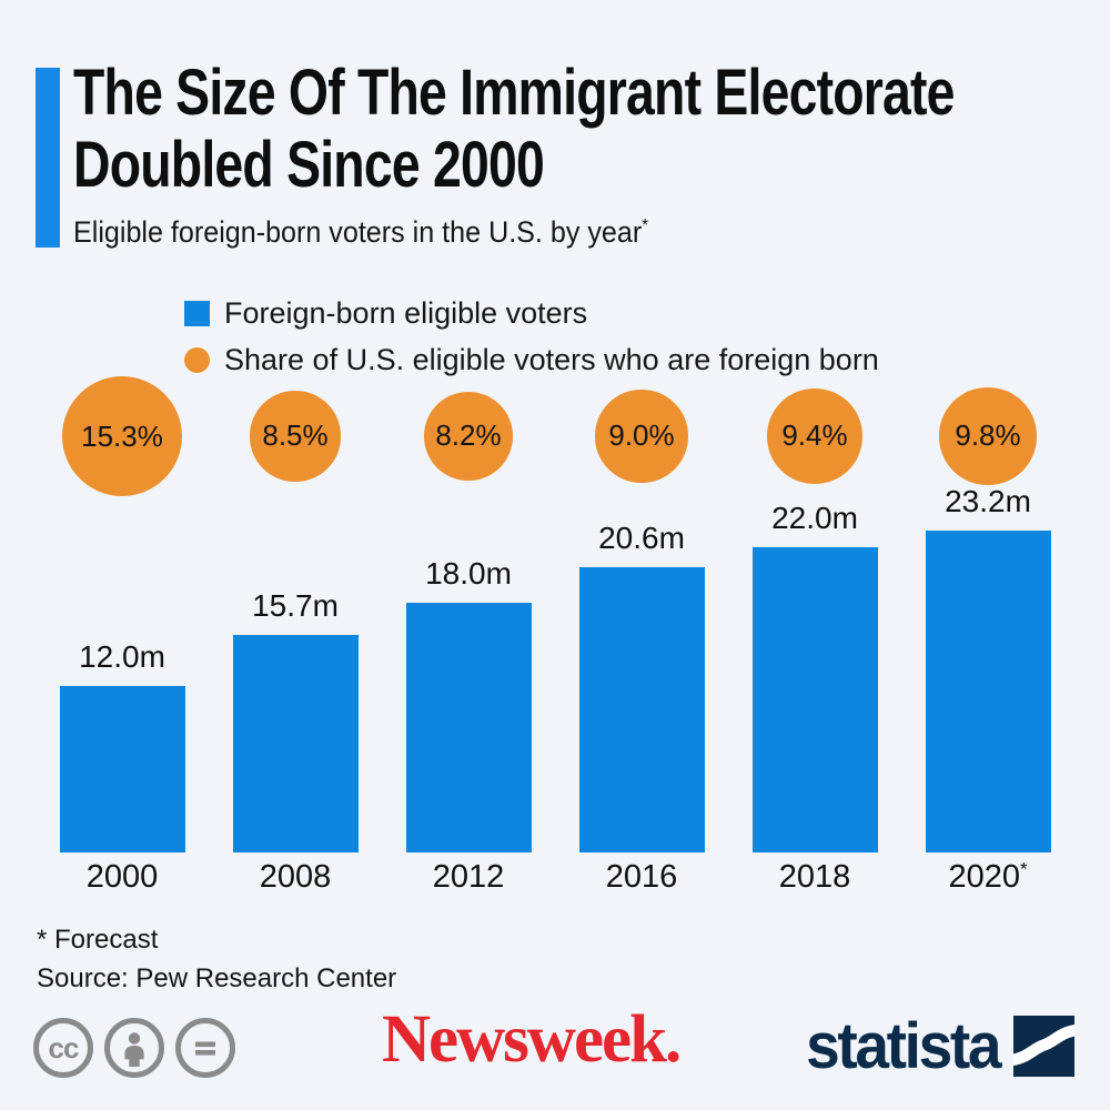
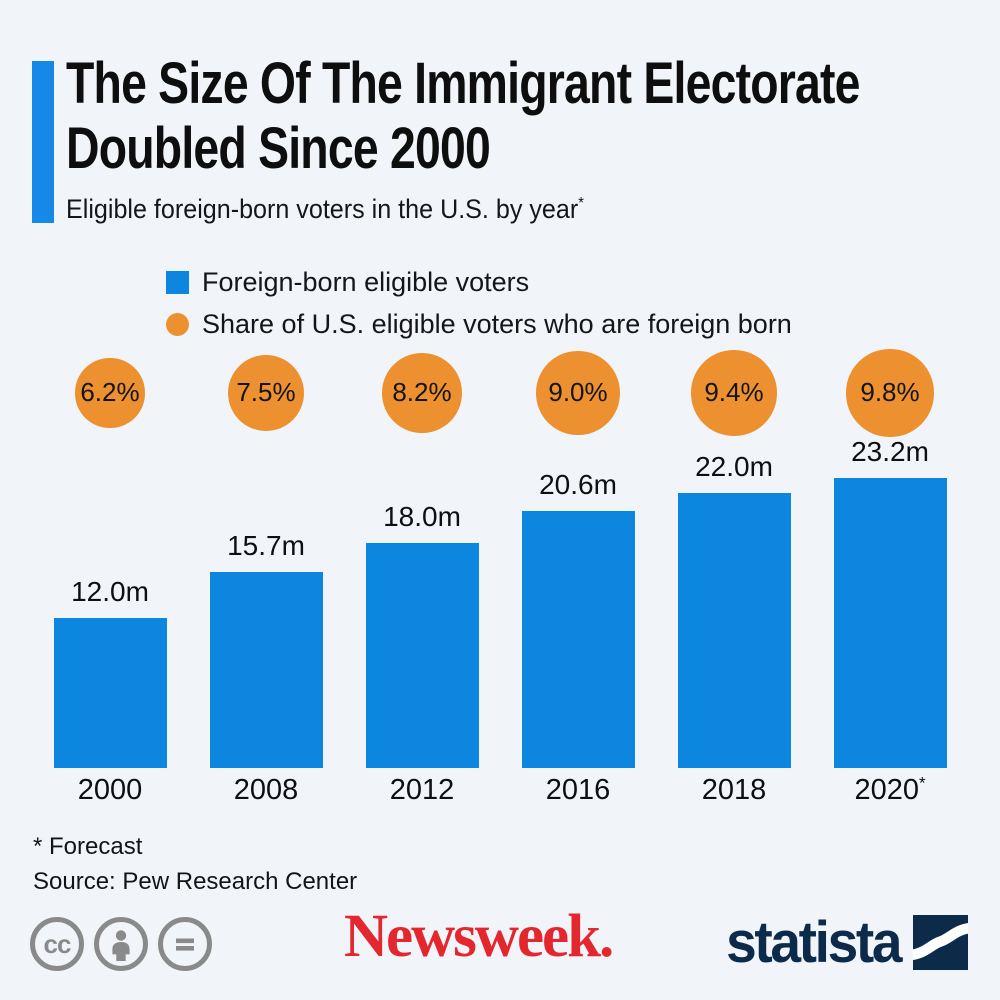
Share of U.S. eligible voters who are foreign born/2000: 15.3% -> 6.2%
Share of U.S. eligible voters who are foreign born/2008: 8.5% -> 7.5%
